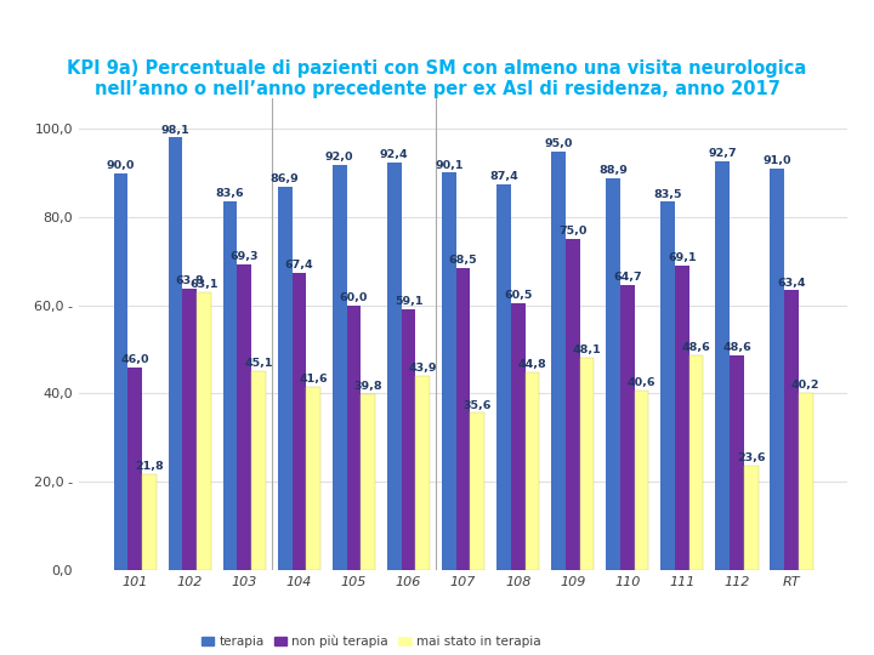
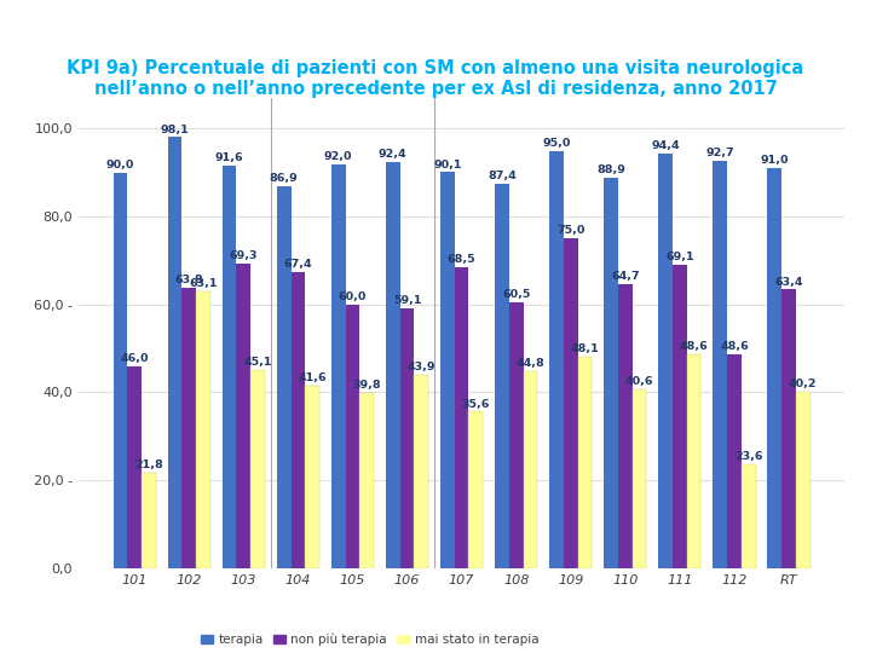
terapia/103: 83,6 -> 91,6
terapia/111: 83,5 -> 94,4
